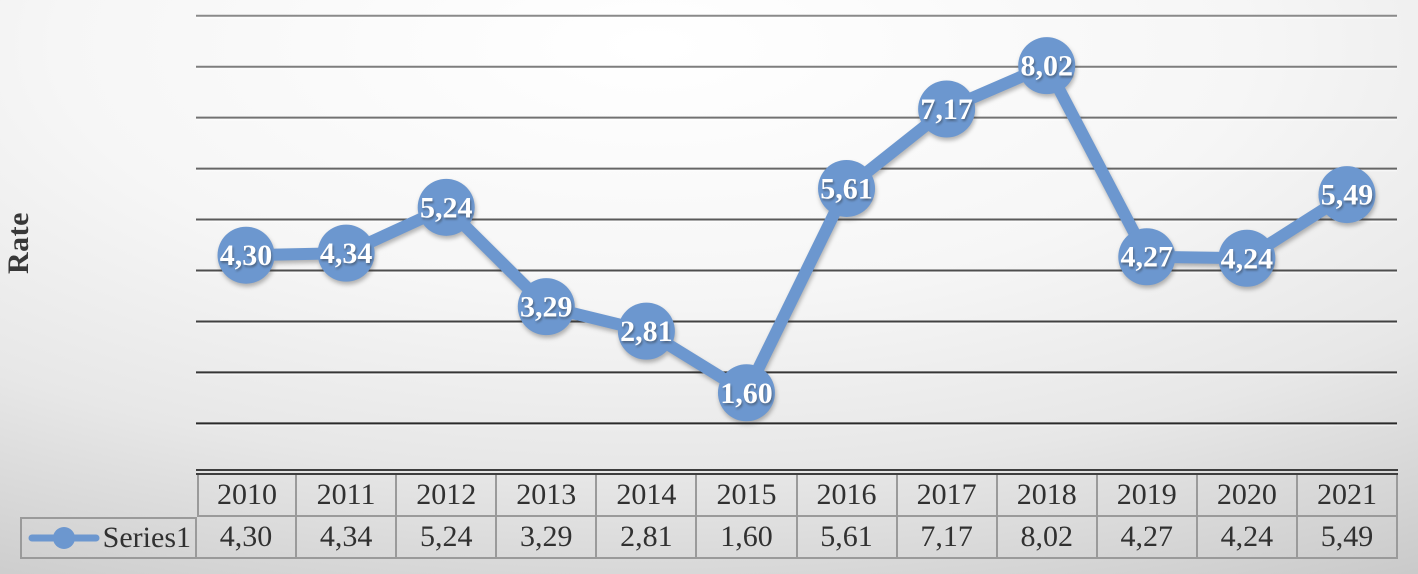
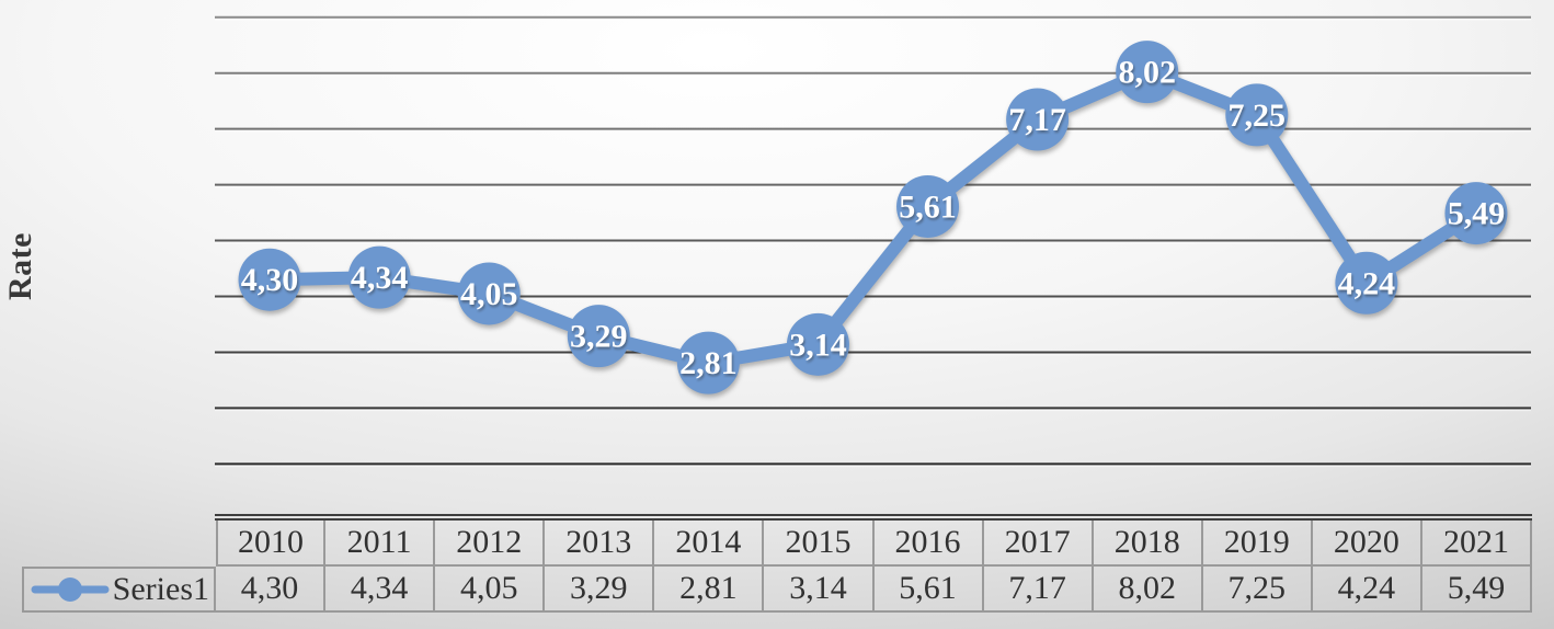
2012: 5,24 -> 4,05
2015: 1,60 -> 3,14
2019: 4,27 -> 7,25
